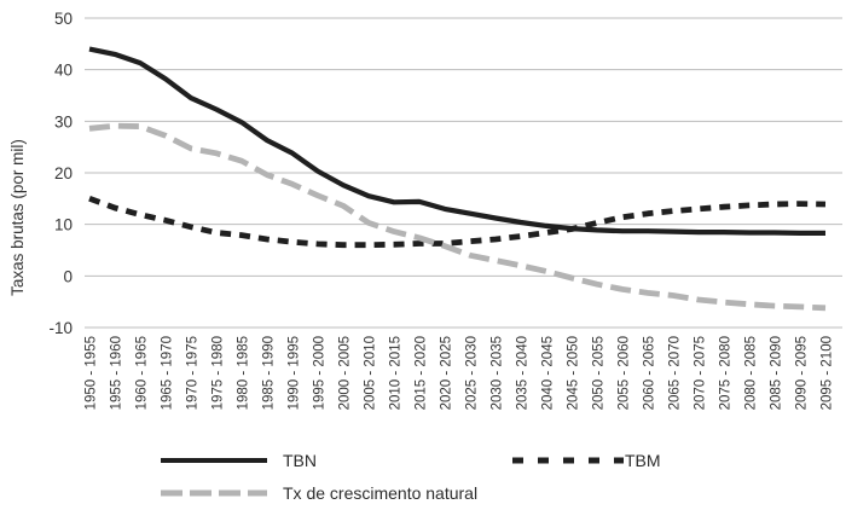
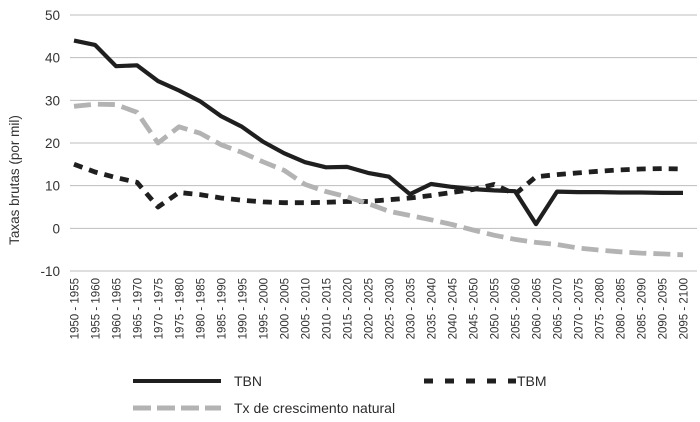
TBN/1960 - 1965: 41 -> 38
TBM/1970 - 1975: 10 -> 5
Tx de crescimento natural/1970 - 1975: 25 -> 20
TBN/2030 - 2035: 11 -> 8
TBM/2055 - 2060: 11 -> 8
TBN/2060 - 2065: 9 -> 1
